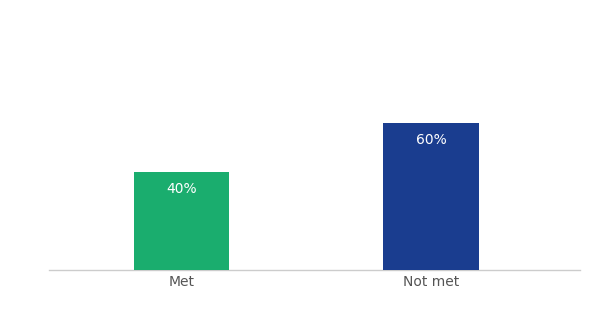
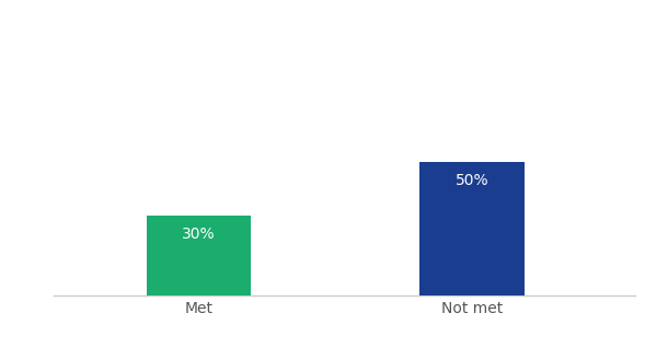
Met: 40% -> 30%
Not met: 60% -> 50%
